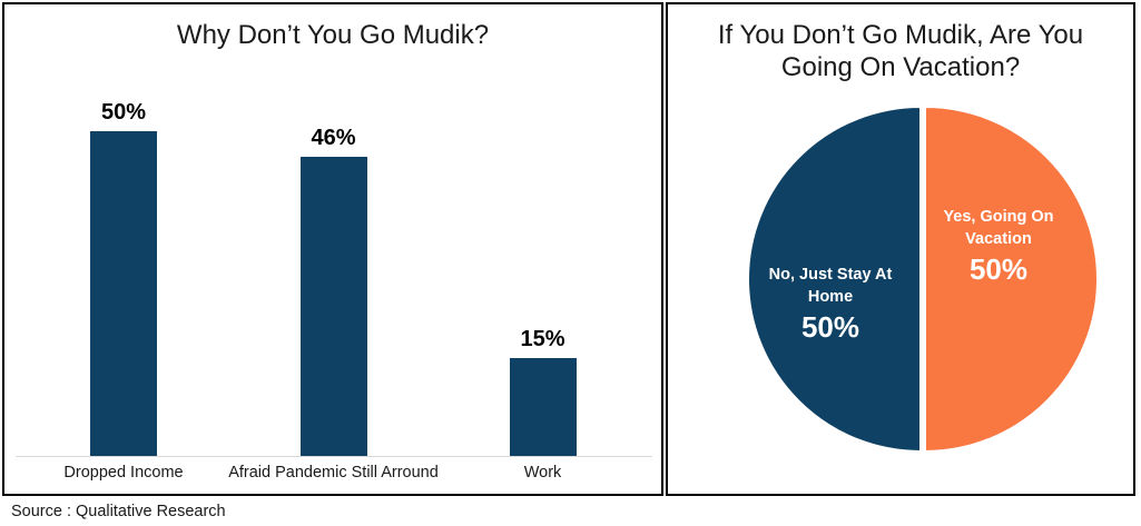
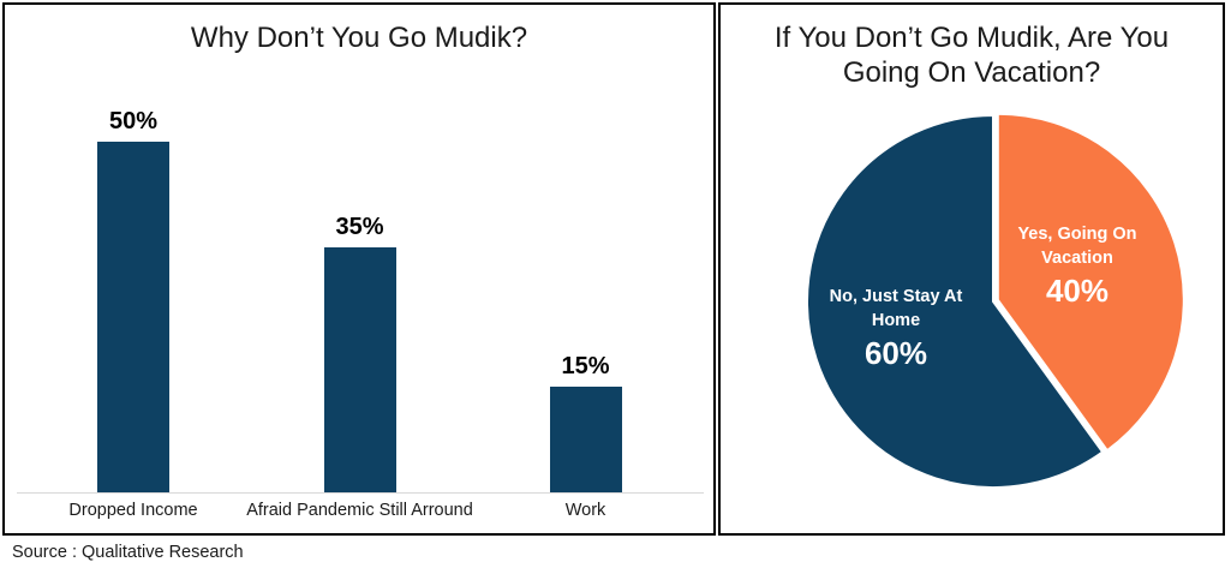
Why Don’t You Go Mudik?/Afraid Pandemic Still Arround: 46% -> 35%
If You Don’t Go Mudik, Are You Going On Vacation?/Yes, Going On Vacation: 50% -> 40%
If You Don’t Go Mudik, Are You Going On Vacation?/No, Just Stay At Home: 50% -> 60%
